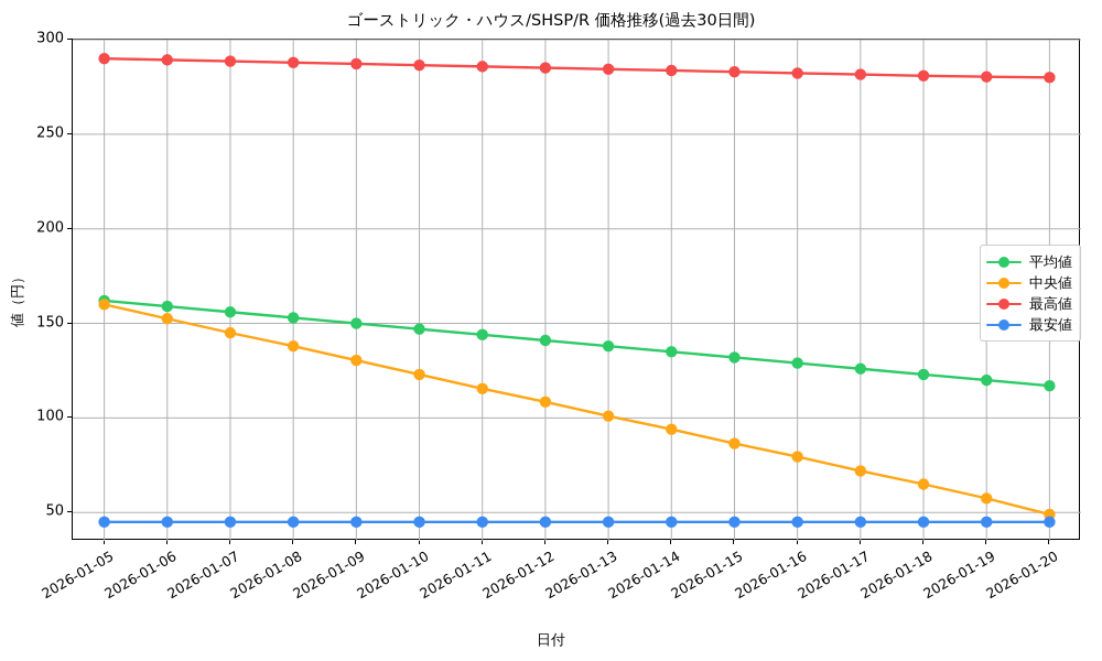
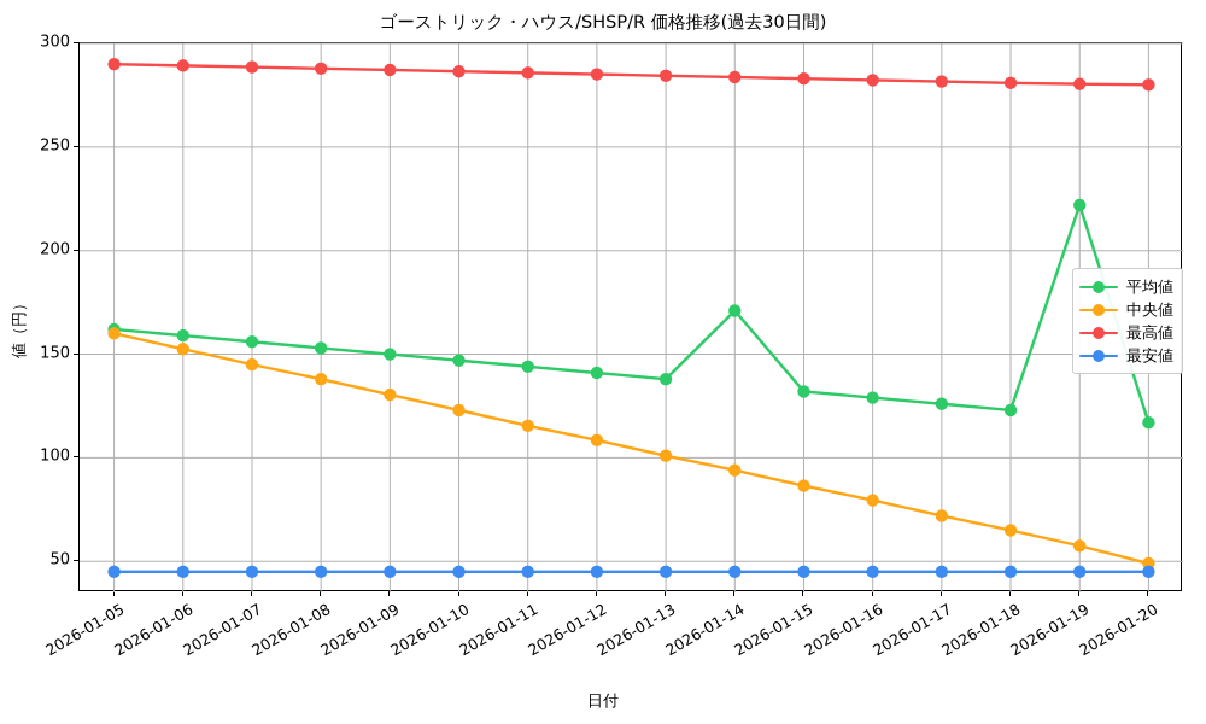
平均値/2026-01-14: 135 -> 171
平均値/2026-01-19: 120 -> 222
